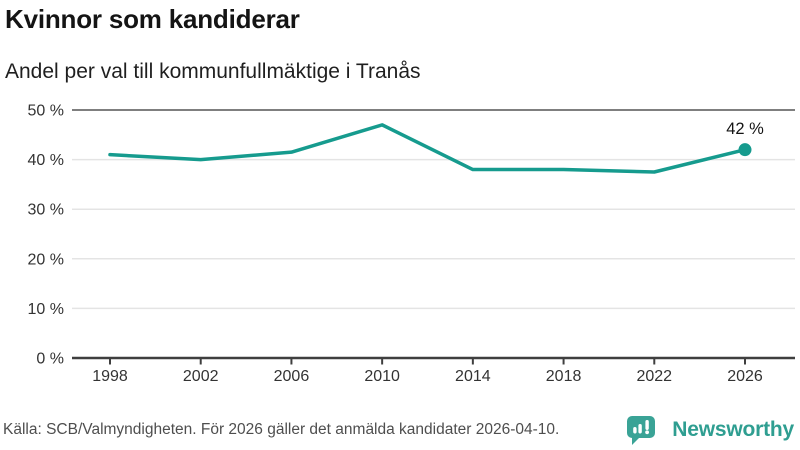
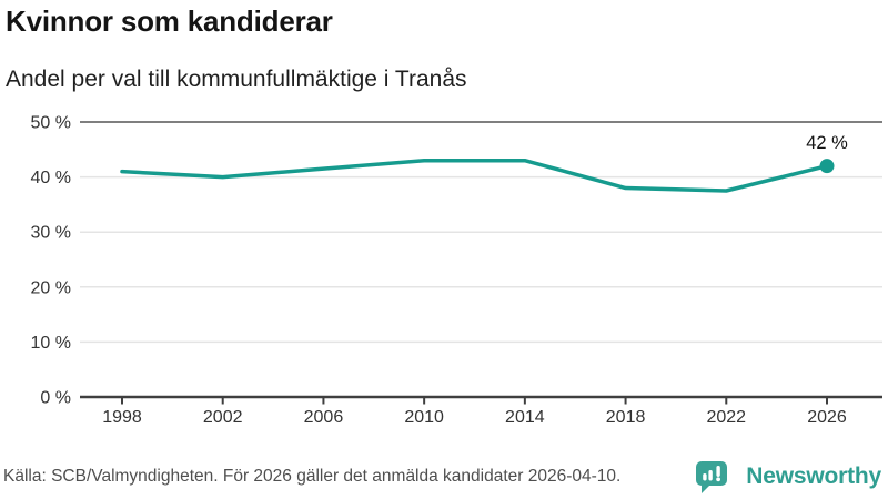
2010: 47% -> 43%
2014: 38% -> 43%
